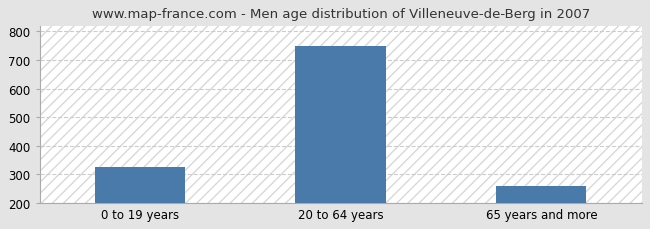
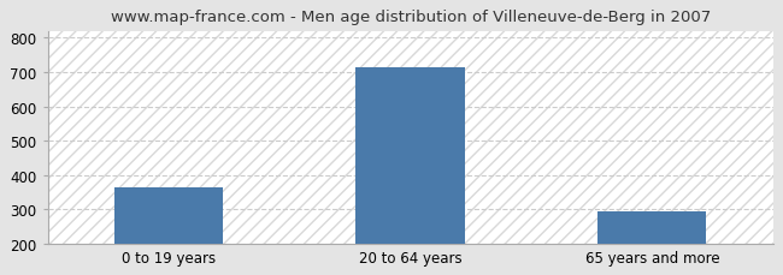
0 to 19 years: 325 -> 365
20 to 64 years: 750 -> 715
65 years and more: 258 -> 295
